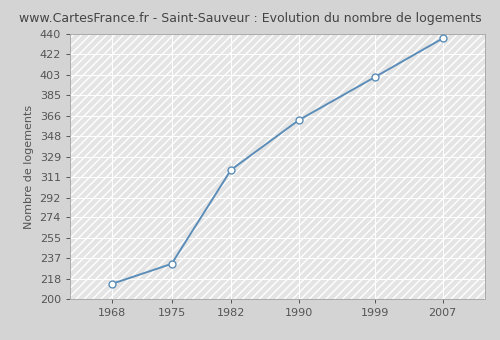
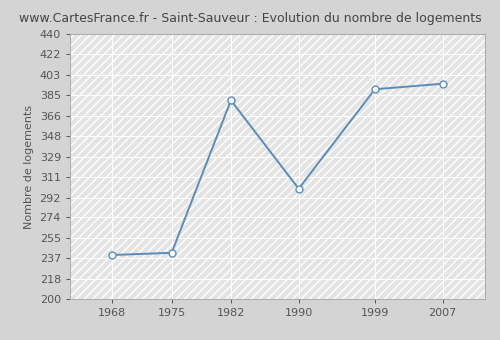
1968: 214 -> 240
1975: 232 -> 242
1982: 317 -> 380
1990: 362 -> 300
1999: 401 -> 390
2007: 436 -> 395
